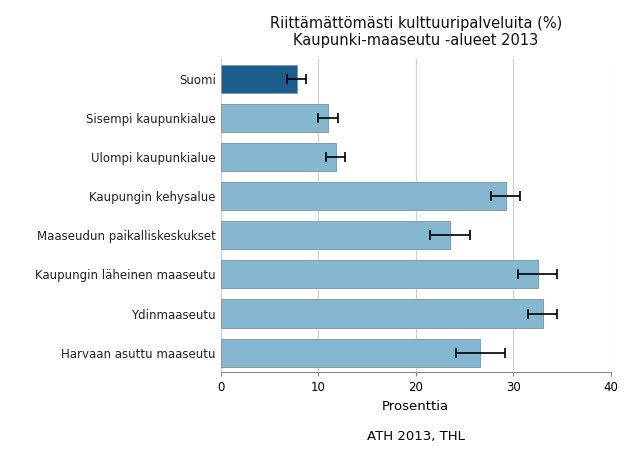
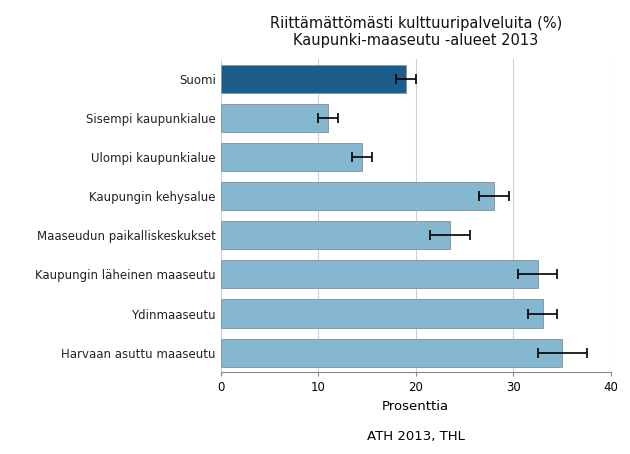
Suomi: 7.8 -> 19.0
Ulompi kaupunkialue: 11.8 -> 14.5
Kaupungin kehysalue: 29.2 -> 28.0
Harvaan asuttu maaseutu: 26.6 -> 35.0
